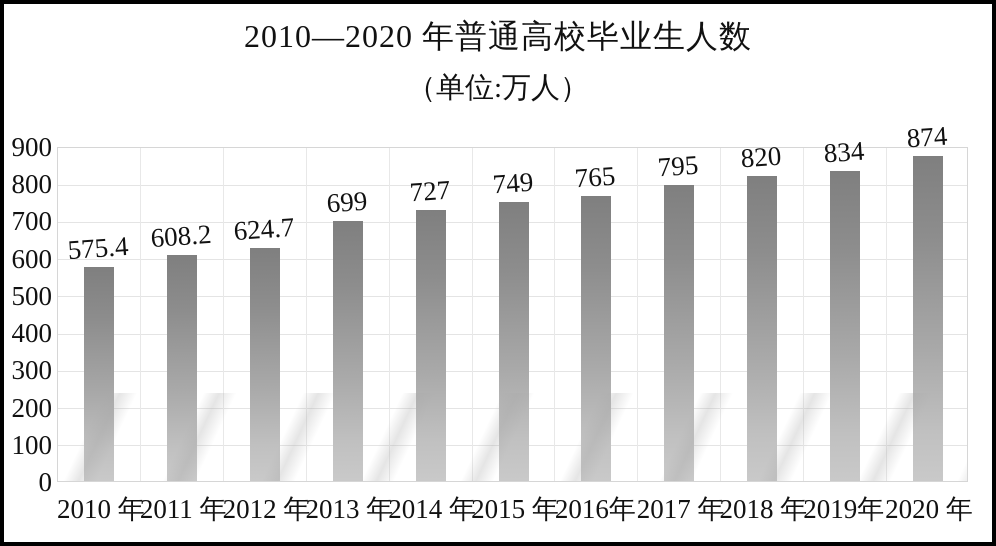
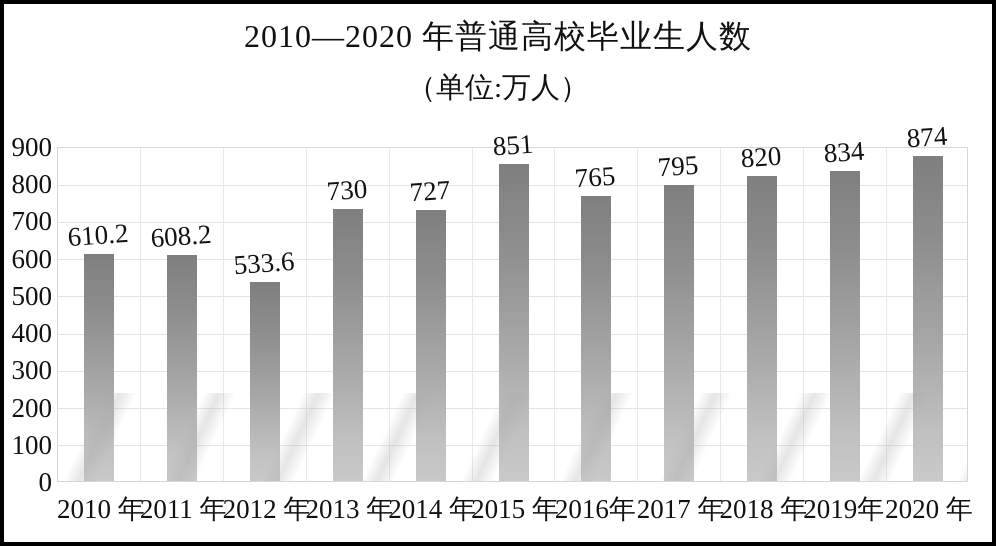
2010 年: 575.4 -> 610.2
2012 年: 624.7 -> 533.6
2013 年: 699 -> 730
2015 年: 749 -> 851
